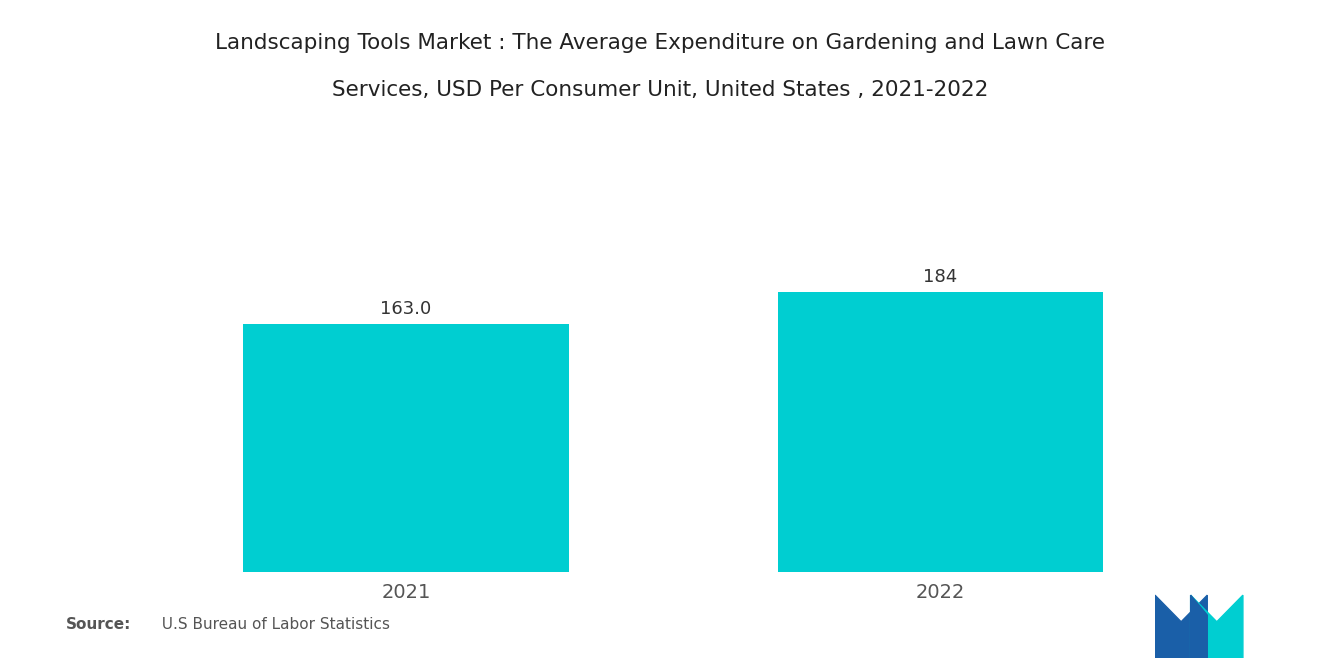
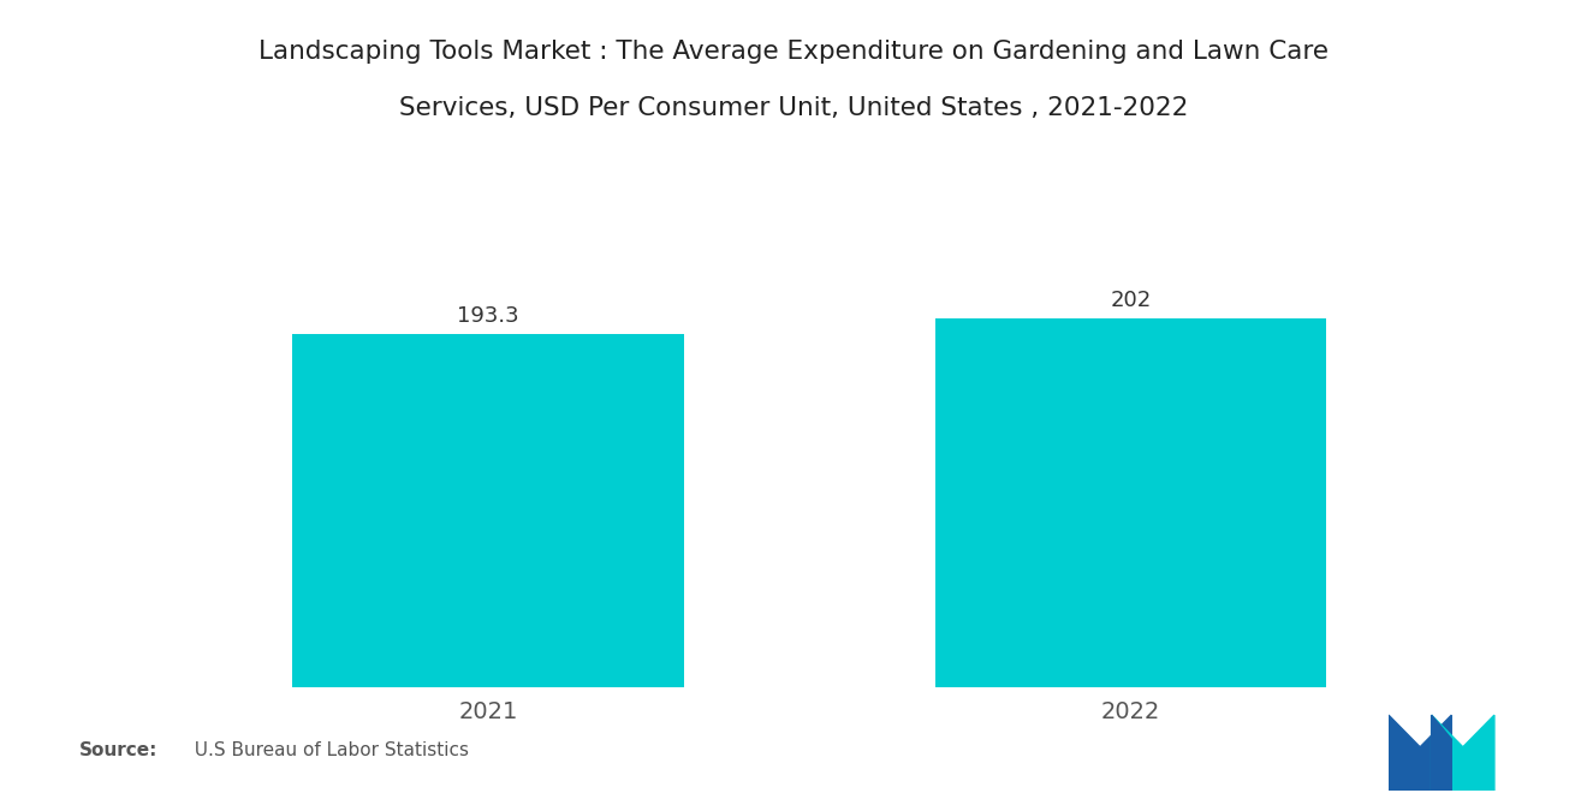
2021: 163.0 -> 193.3
2022: 184 -> 202
